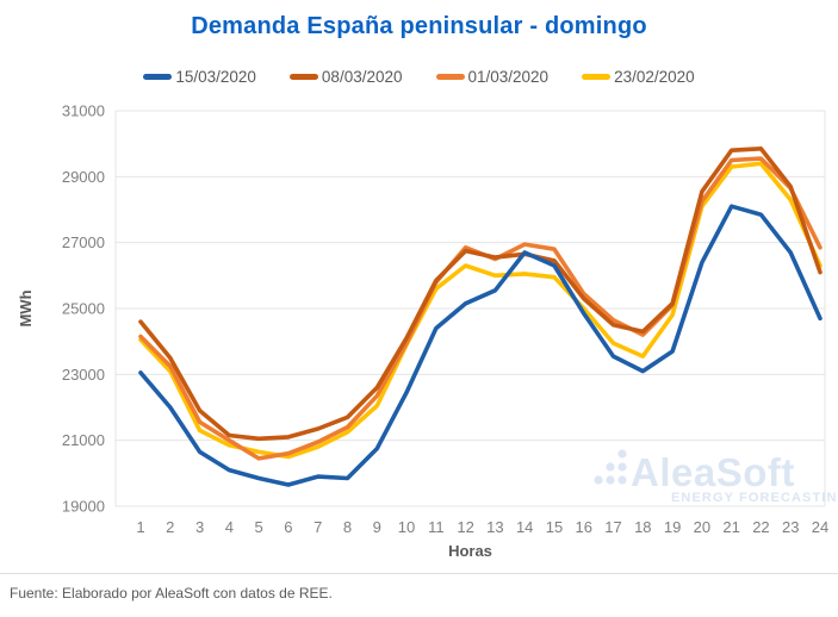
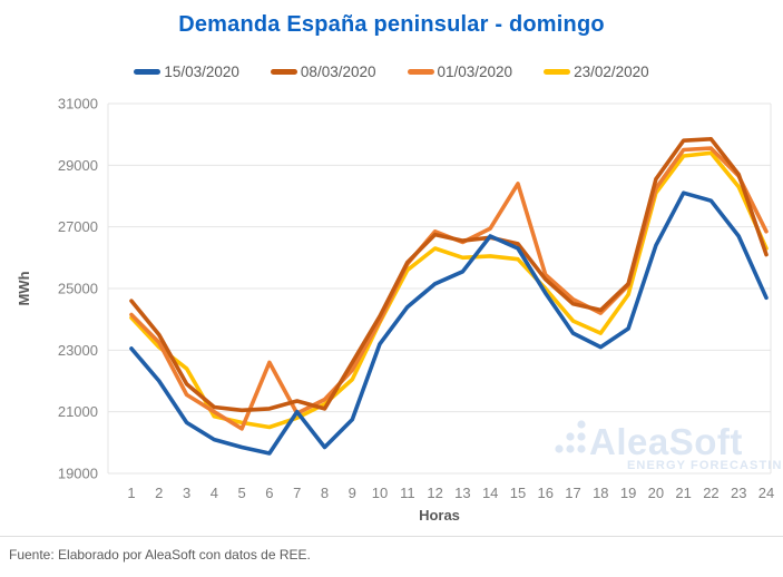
23/02/2020/3: 21300 -> 22400
01/03/2020/6: 20600 -> 22600
15/03/2020/7: 19900 -> 21000
08/03/2020/8: 21700 -> 21100
15/03/2020/10: 22400 -> 23200
01/03/2020/15: 26800 -> 28400
